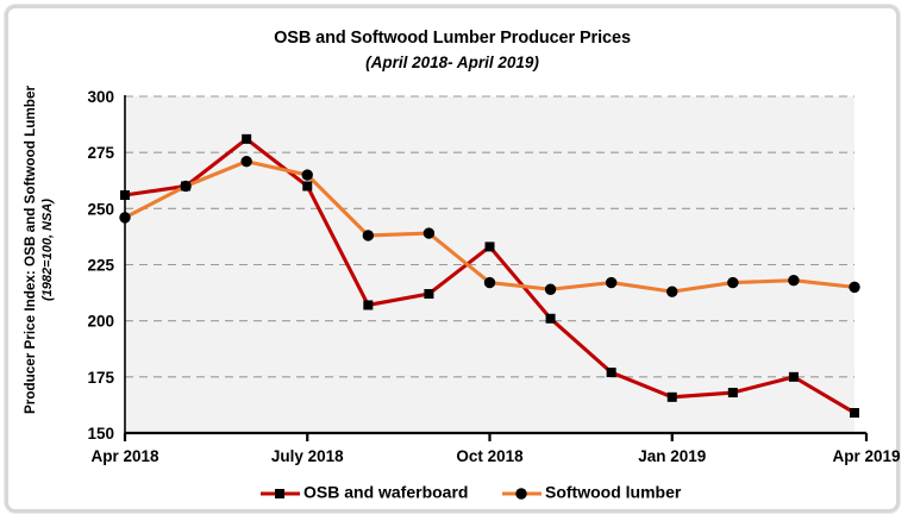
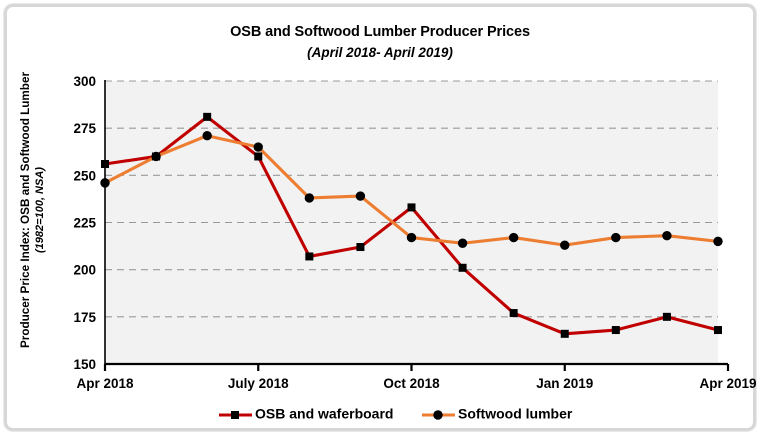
OSB and waferboard/Apr 2019: 159 -> 168
